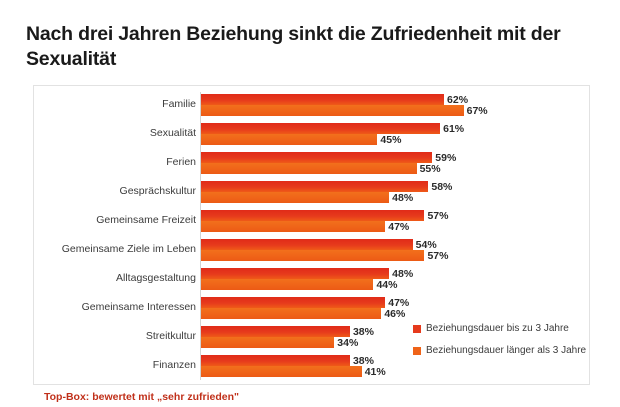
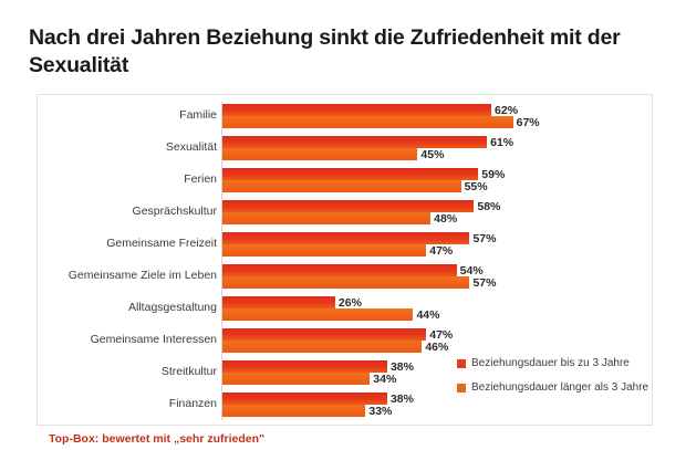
Beziehungsdauer bis zu 3 Jahre/Alltagsgestaltung: 48% -> 26%
Beziehungsdauer länger als 3 Jahre/Finanzen: 41% -> 33%
